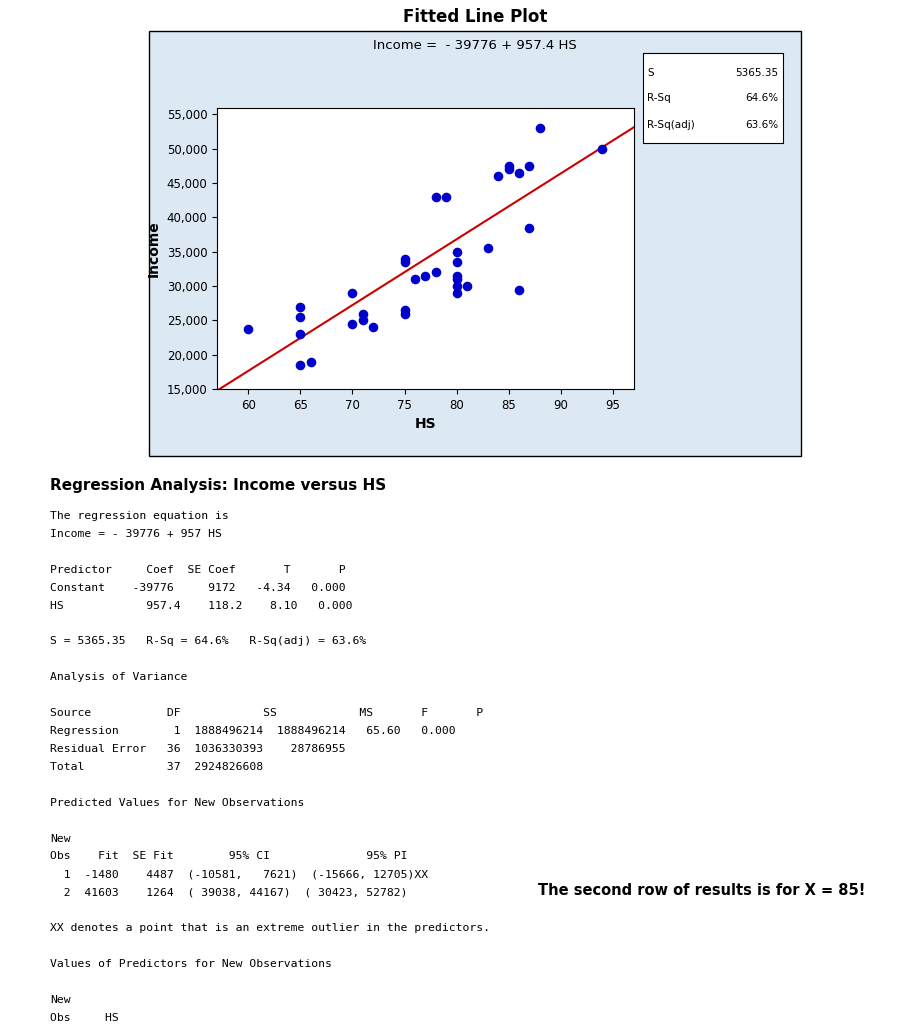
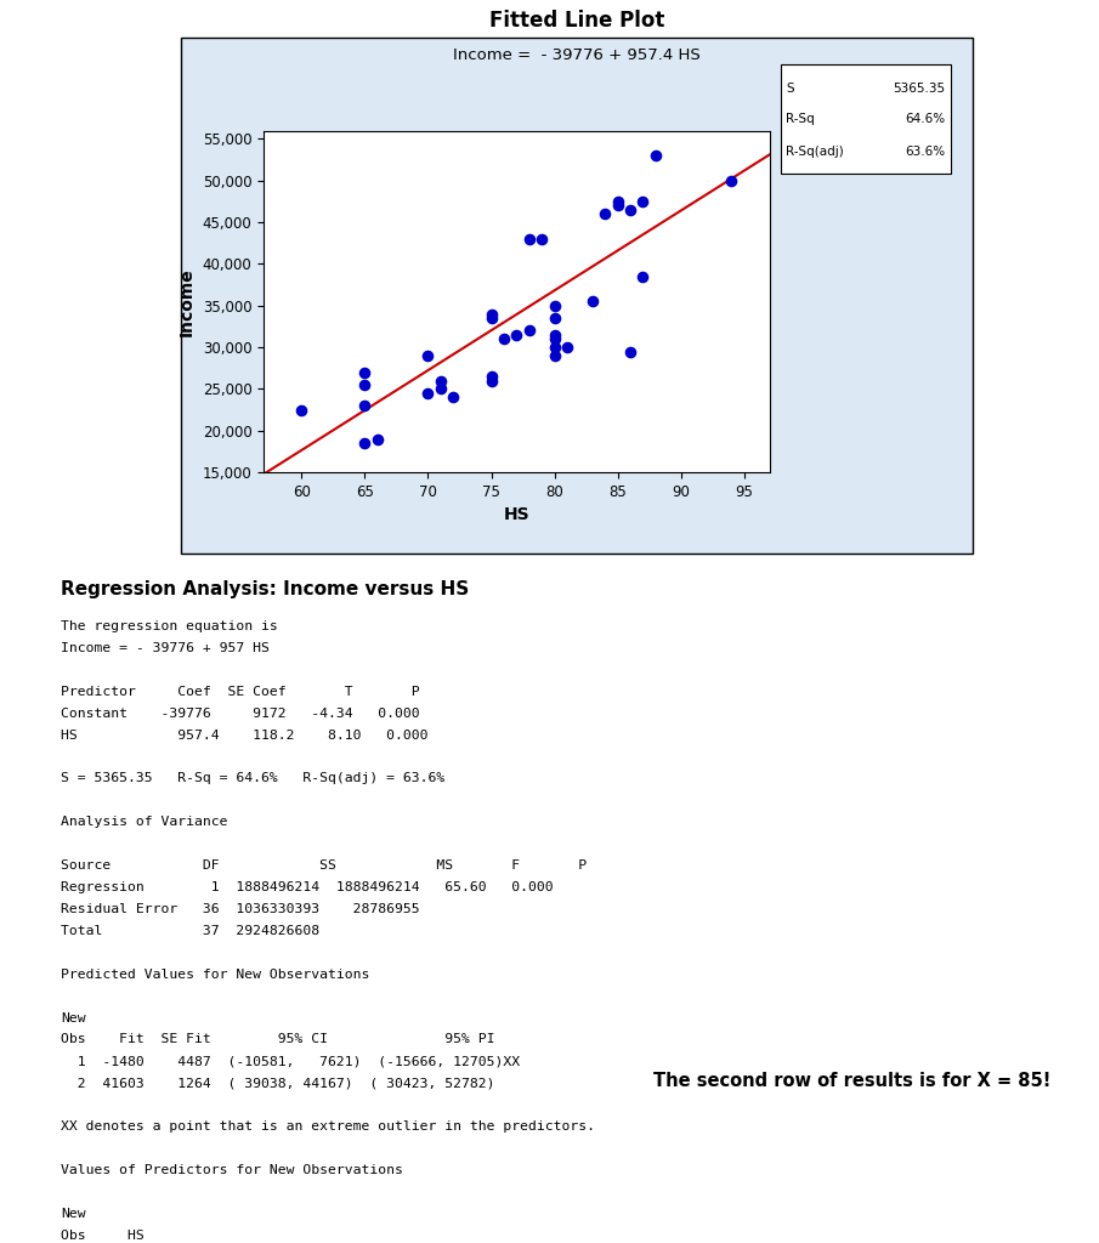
60: 23,800 -> 22,500
